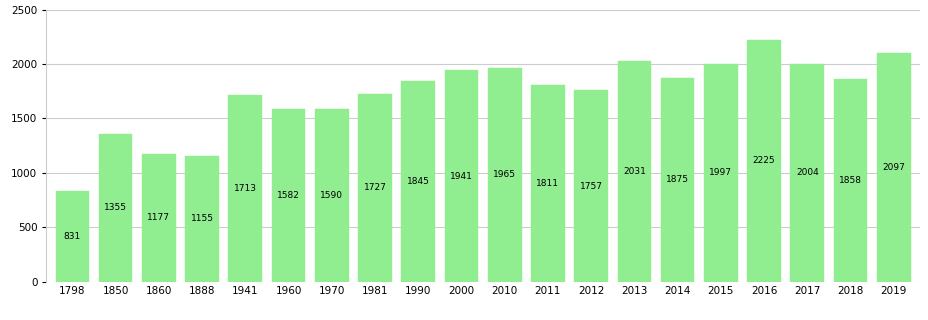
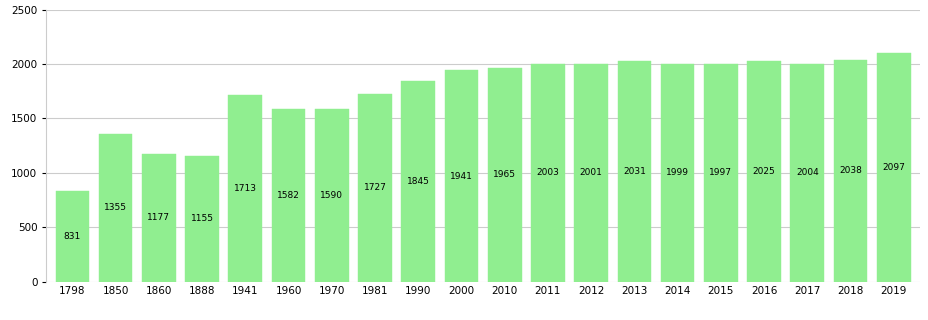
2011: 1811 -> 2003
2012: 1757 -> 2001
2014: 1875 -> 1999
2016: 2225 -> 2025
2018: 1858 -> 2038
